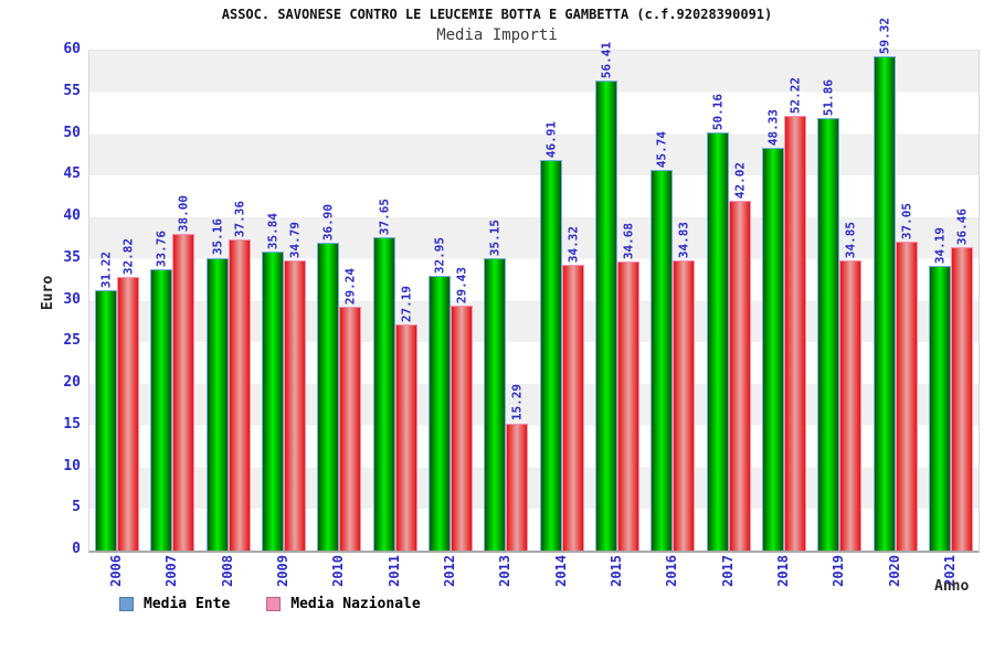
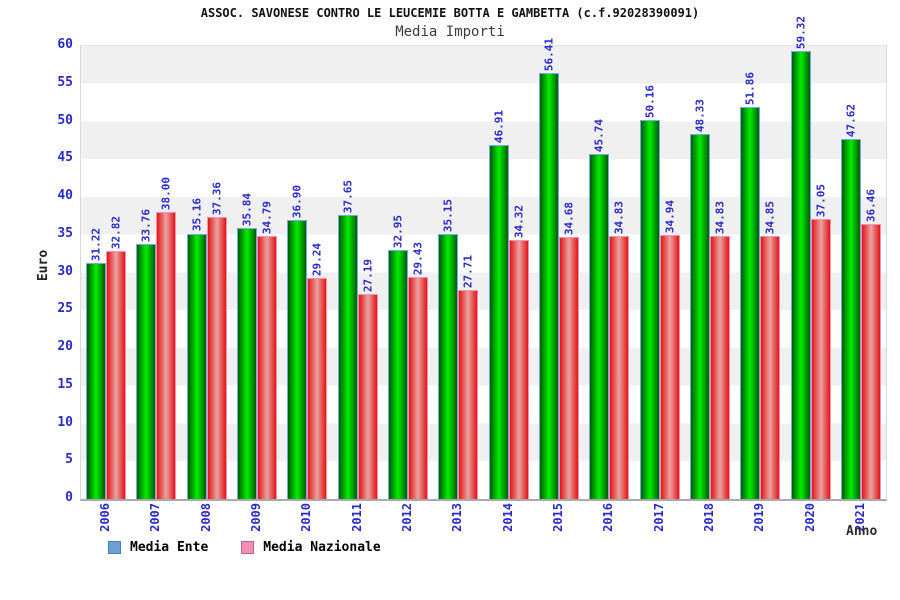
Media Nazionale/2013: 15.29 -> 27.71
Media Nazionale/2017: 42.02 -> 34.94
Media Nazionale/2018: 52.22 -> 34.83
Media Ente/2021: 34.19 -> 47.62
